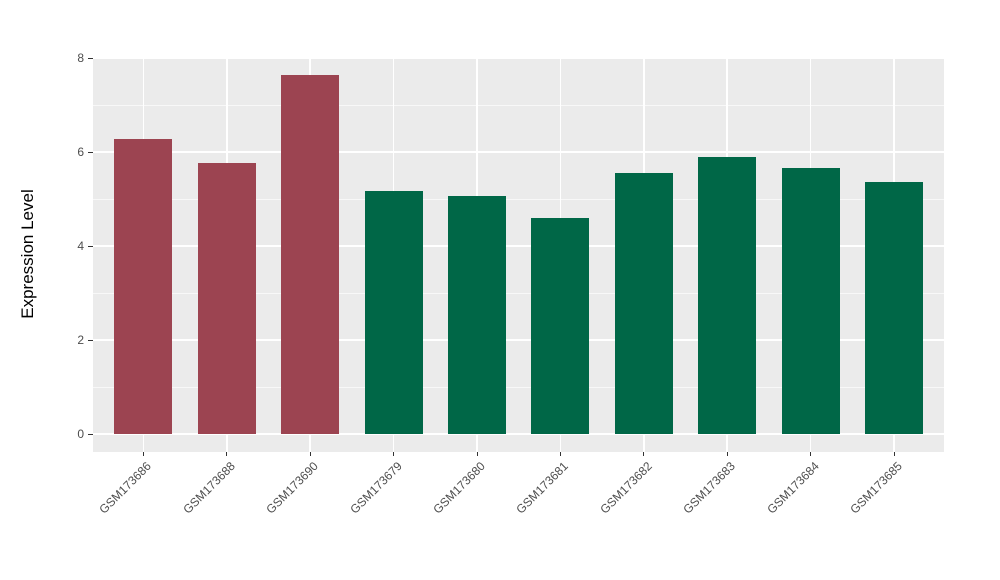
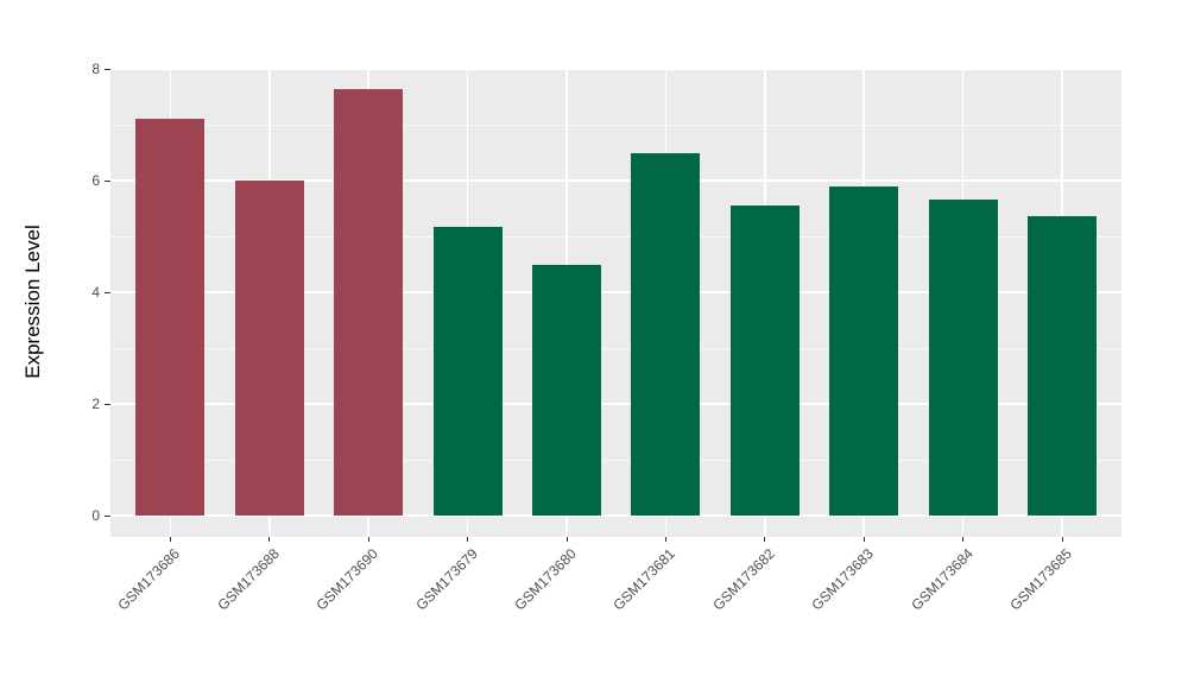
GSM173686: 6.3 -> 7.1
GSM173688: 5.8 -> 6.0
GSM173680: 5.1 -> 4.5
GSM173681: 4.6 -> 6.5
